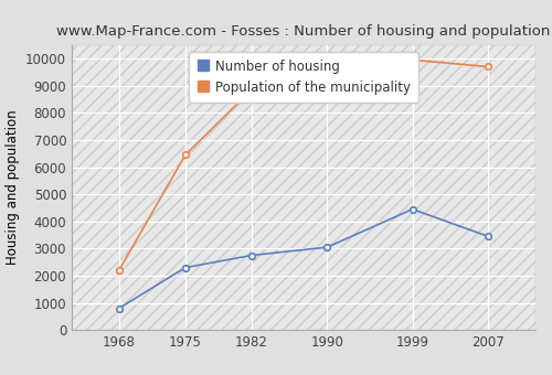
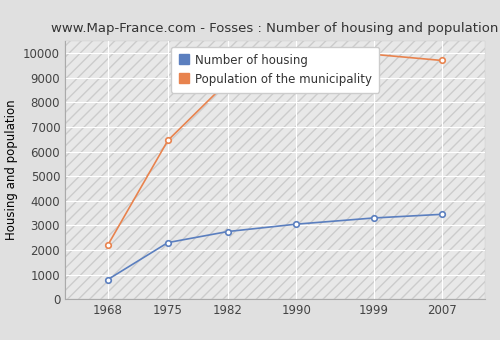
Number of housing/1999: 4450 -> 3300
